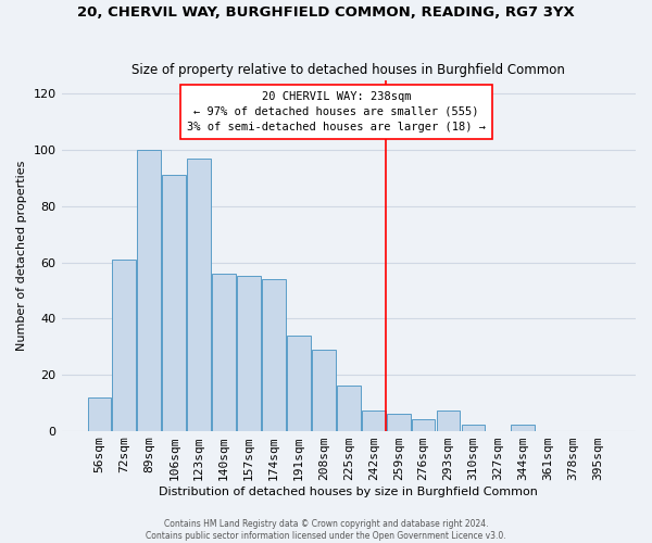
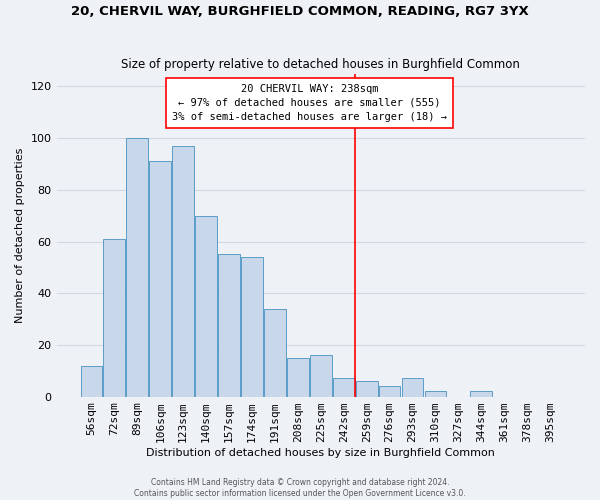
140sqm: 56 -> 70
208sqm: 29 -> 15
